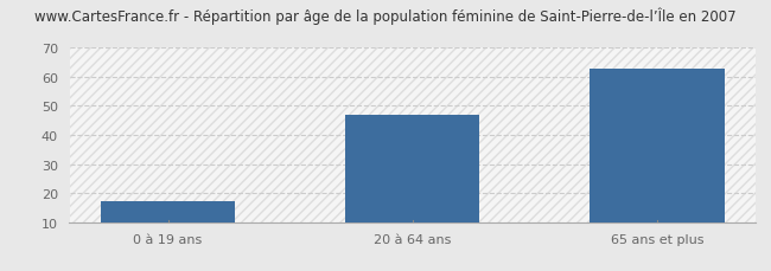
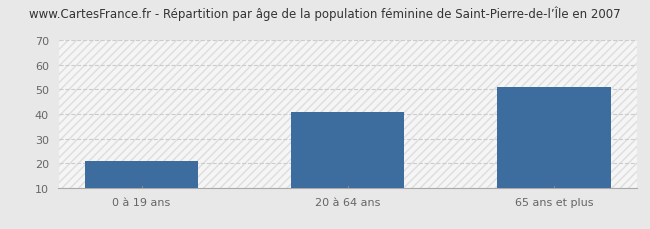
0 à 19 ans: 17 -> 21
20 à 64 ans: 47 -> 41
65 ans et plus: 63 -> 51
